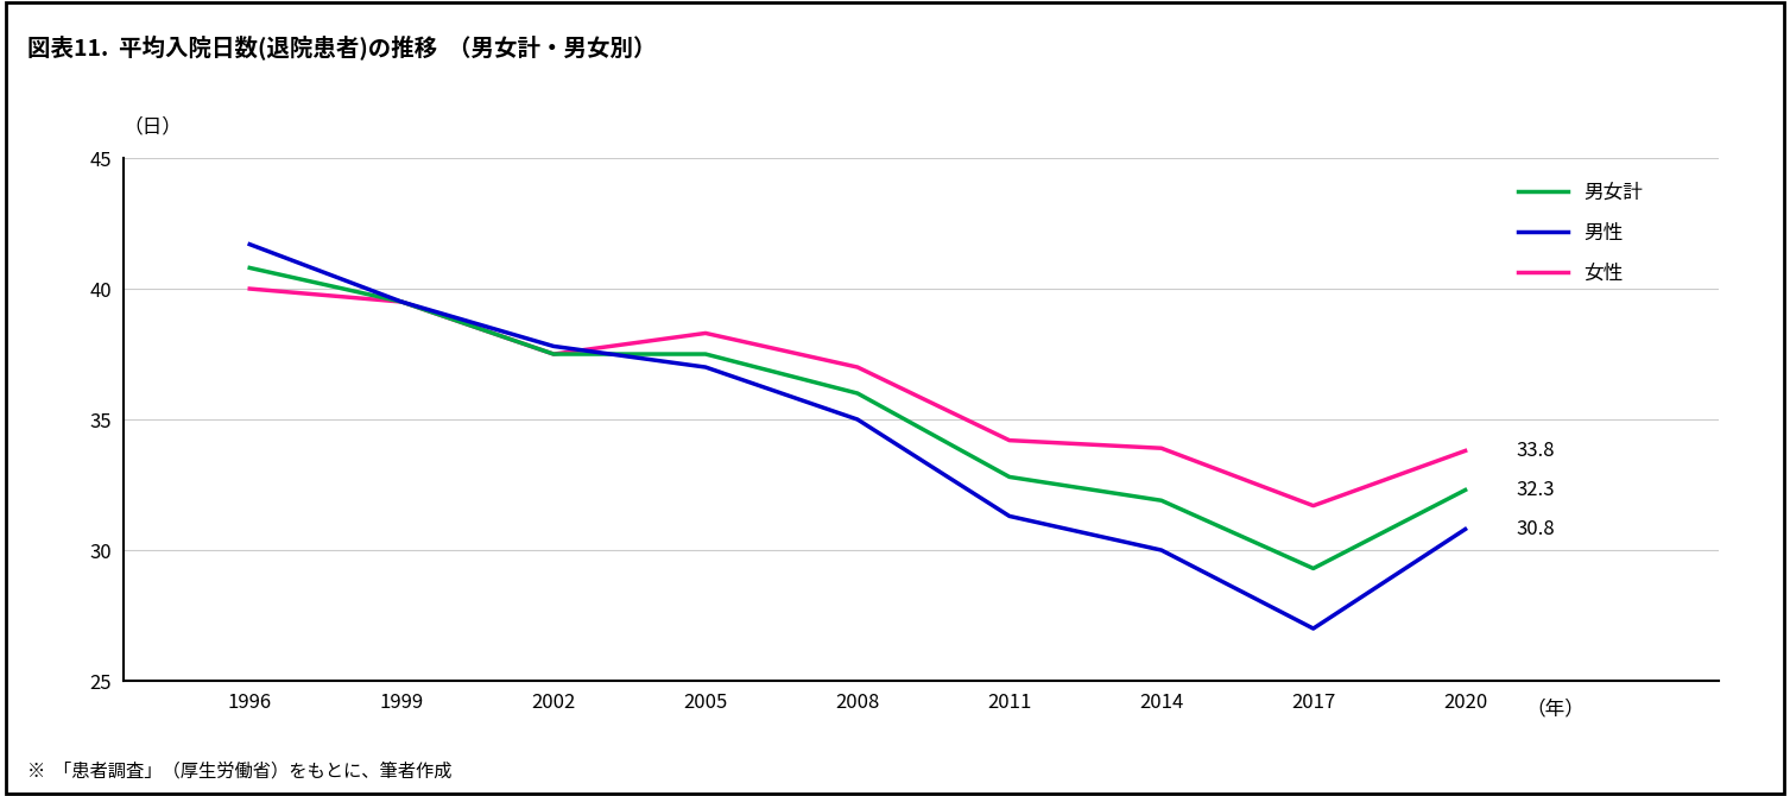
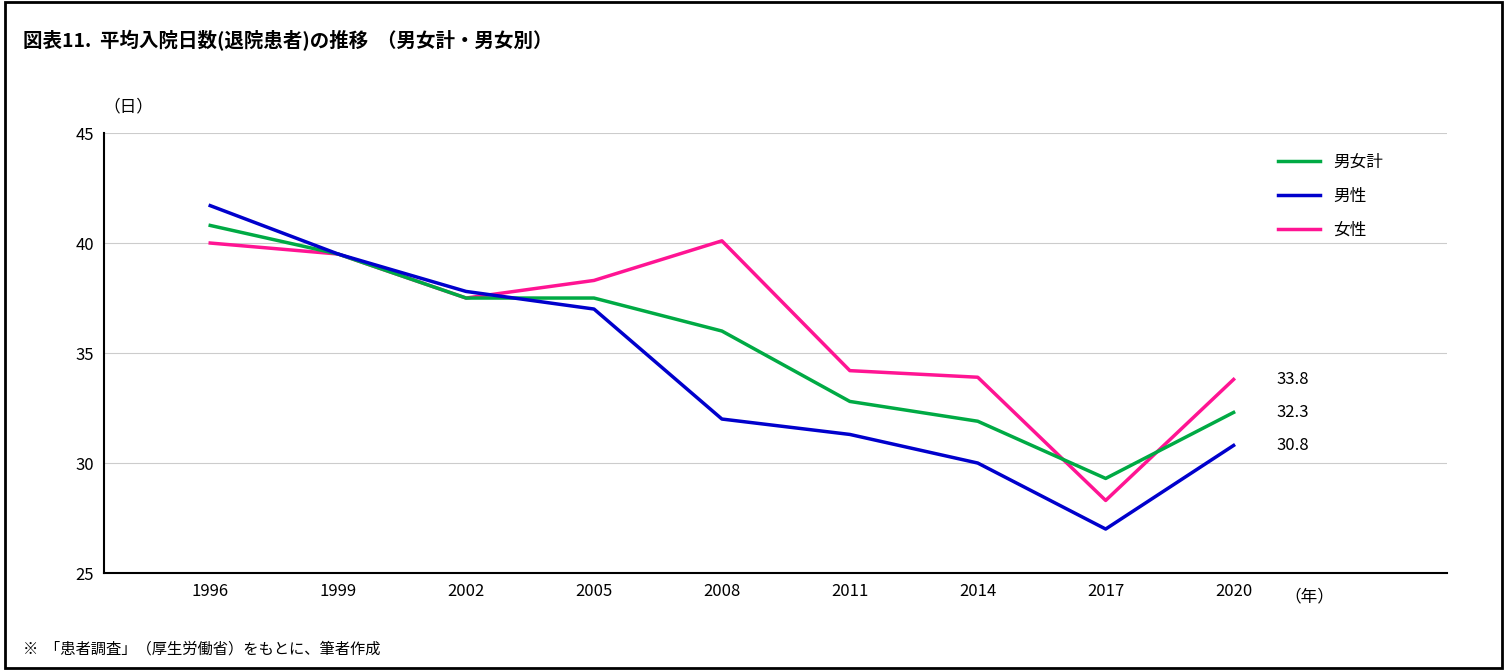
男性/2008: 35.0 -> 32.0
女性/2008: 37.0 -> 40.1
女性/2017: 31.7 -> 28.3
